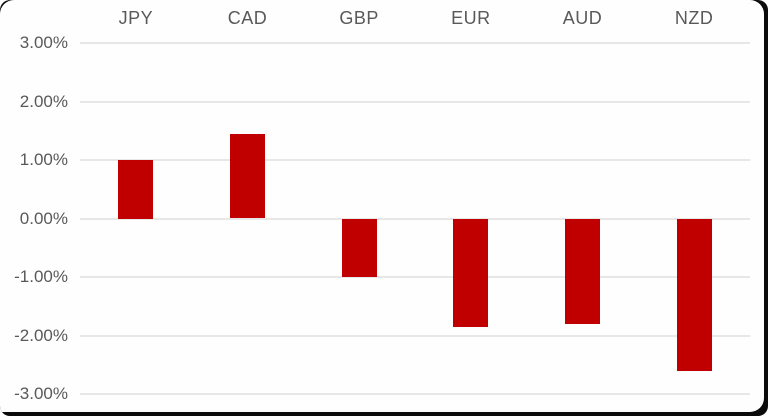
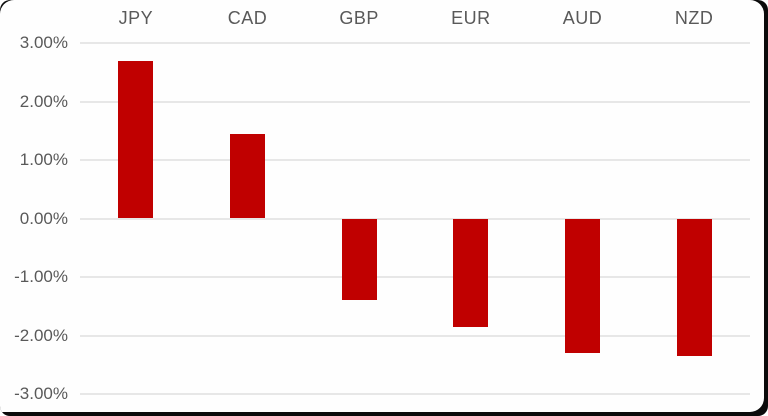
JPY: 1.0% -> 2.7%
GBP: -1.0% -> -1.4%
AUD: -1.8% -> -2.3%
NZD: -2.6% -> -2.4%
